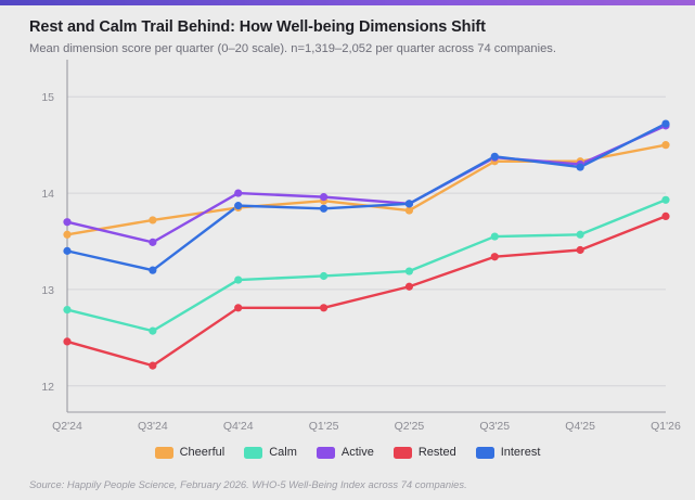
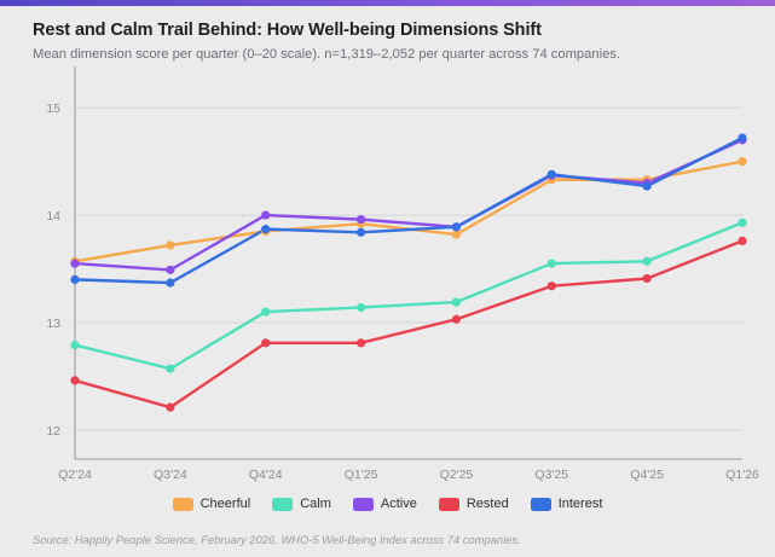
Active/Q2'24: 13.7 -> 13.6
Interest/Q3'24: 13.2 -> 13.4
